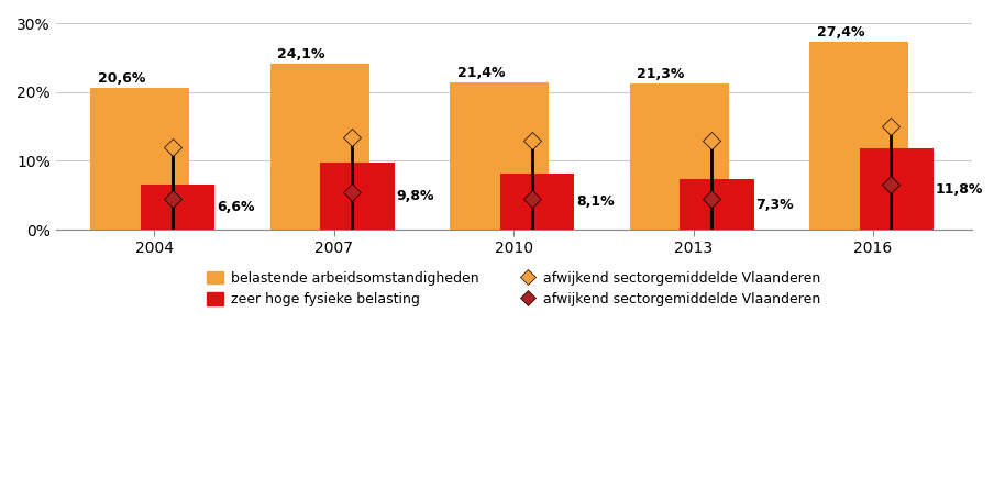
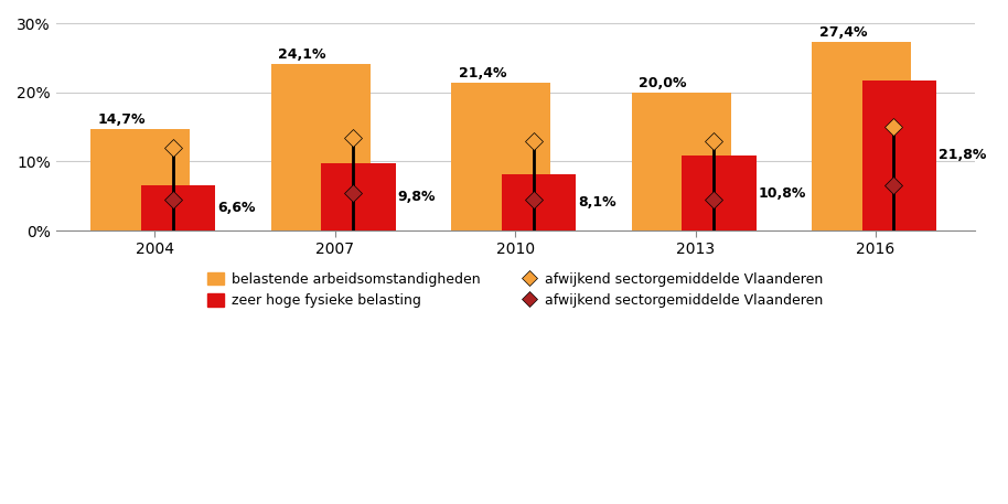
belastende arbeidsomstandigheden/2004: 20,6% -> 14,7%
belastende arbeidsomstandigheden/2013: 21,3% -> 20,0%
zeer hoge fysieke belasting/2013: 7,3% -> 10,8%
zeer hoge fysieke belasting/2016: 11,8% -> 21,8%
